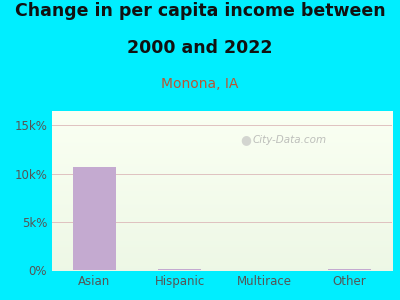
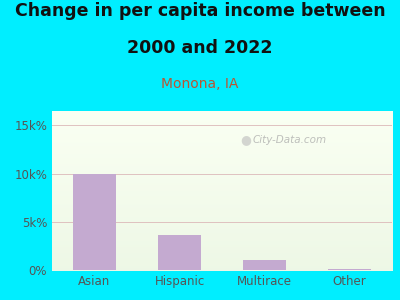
Asian: 10.7k% -> 10.0k%
Hispanic: 0.1k% -> 3.6k%
Multirace: 0.0k% -> 1.0k%
